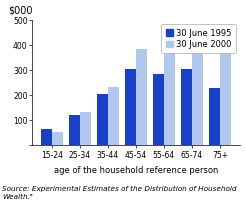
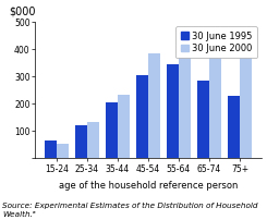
30 June 1995/55-64: 285 -> 345
30 June 1995/65-74: 305 -> 285
